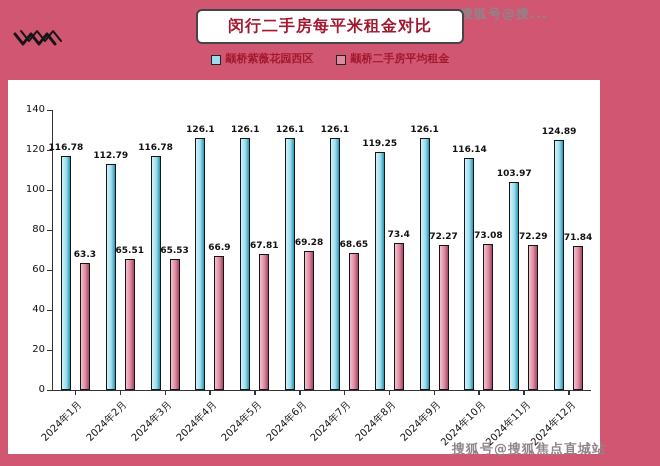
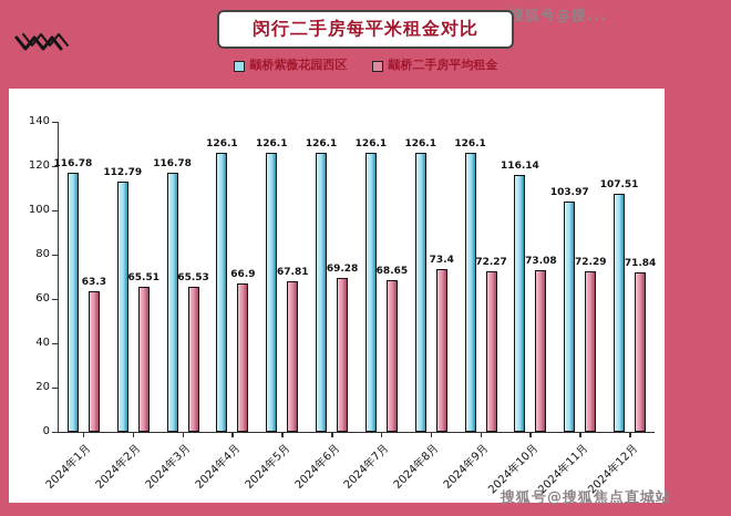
颛桥紫薇花园西区/2024年8月: 119.25 -> 126.1
颛桥紫薇花园西区/2024年12月: 124.89 -> 107.51
